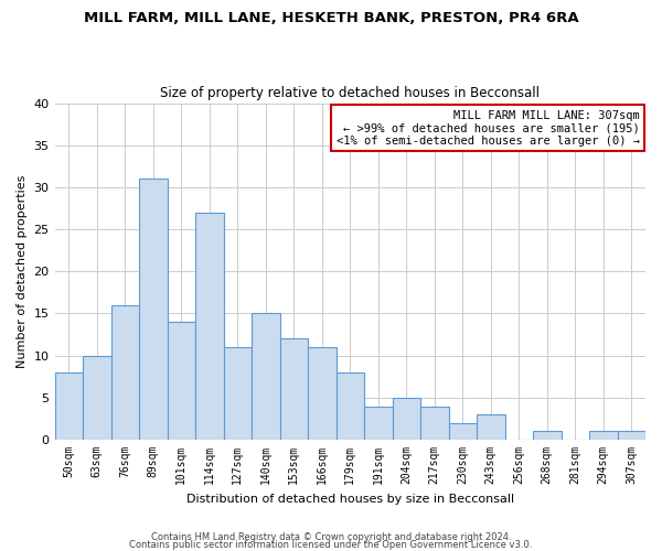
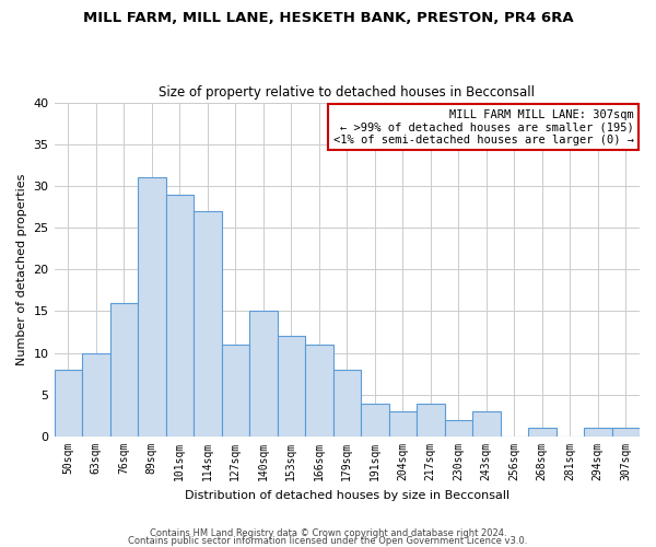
101sqm: 14 -> 29
204sqm: 5 -> 3
